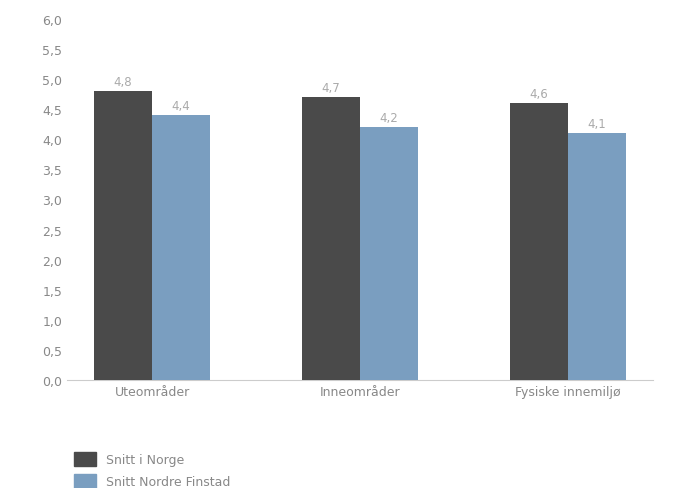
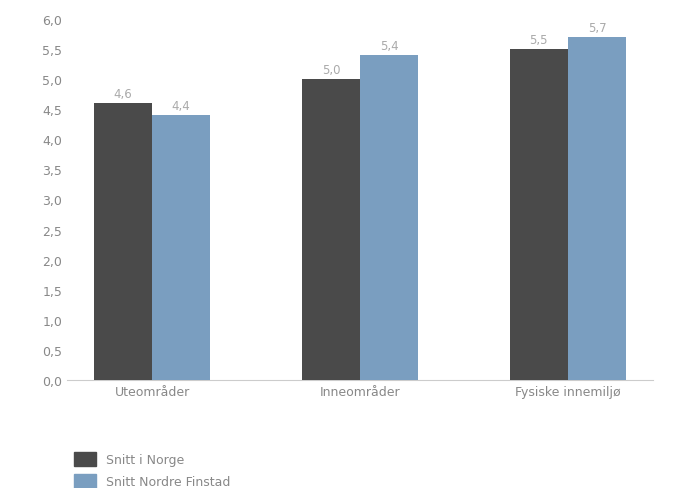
Snitt i Norge/Uteområder: 4,8 -> 4,6
Snitt i Norge/Inneområder: 4,7 -> 5,0
Snitt Nordre Finstad/Inneområder: 4,2 -> 5,4
Snitt i Norge/Fysiske innemiljø: 4,6 -> 5,5
Snitt Nordre Finstad/Fysiske innemiljø: 4,1 -> 5,7
